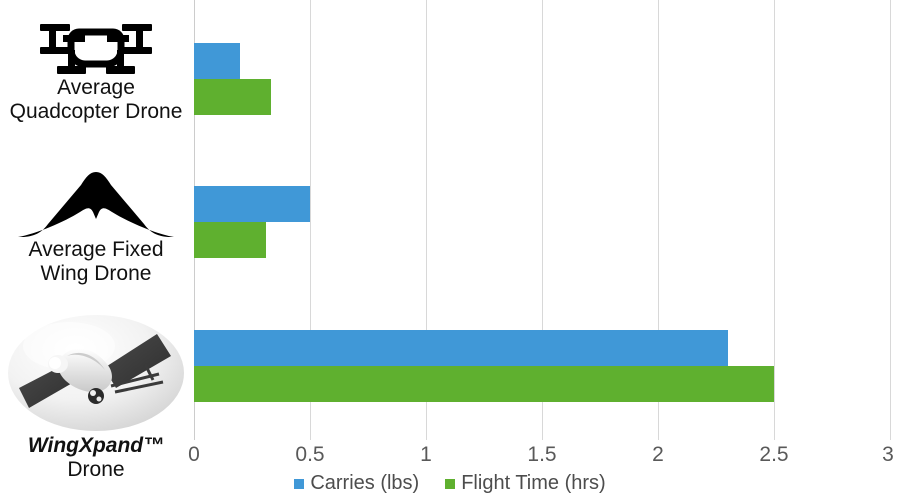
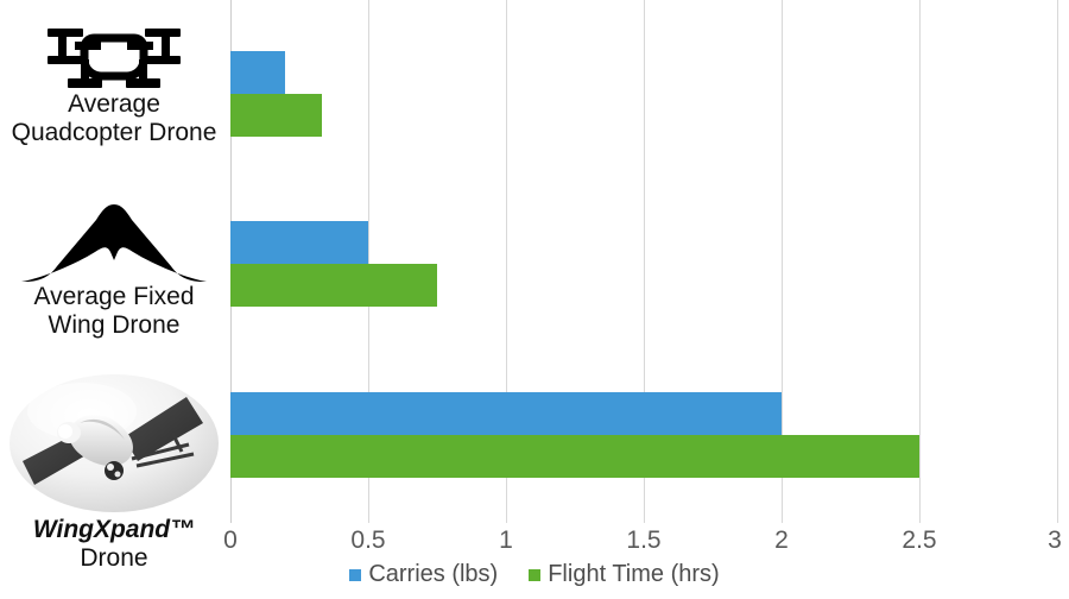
Flight Time (hrs)/Average Fixed Wing Drone: 0.31 -> 0.75
Carries (lbs)/WingXpand™ Drone: 2.3 -> 2.0
